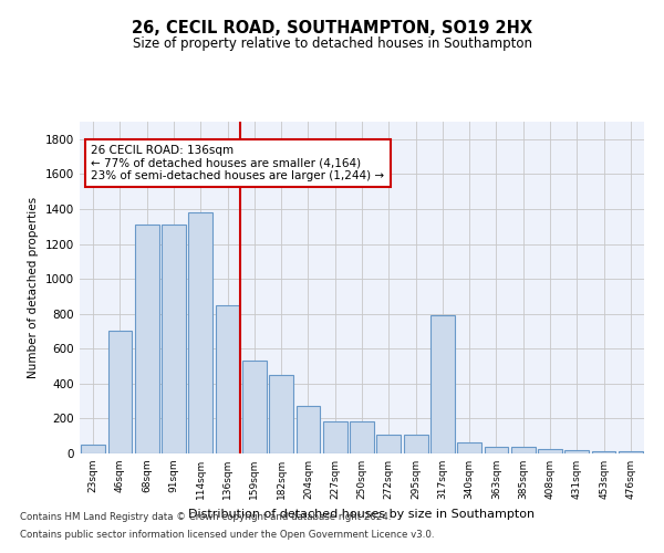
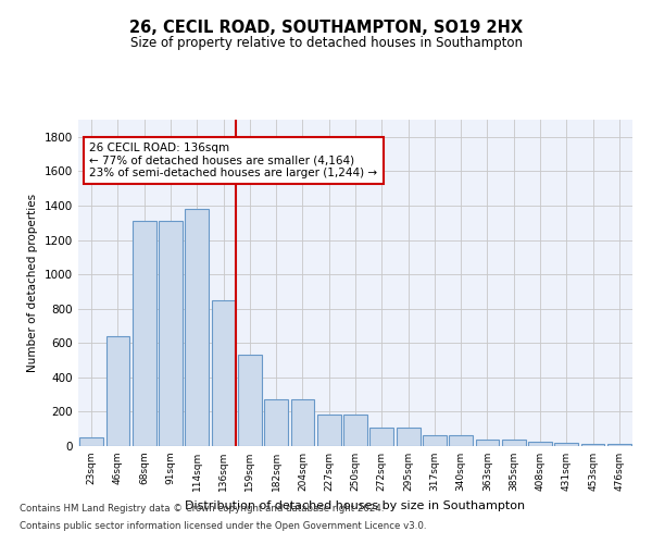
46sqm: 700 -> 640
182sqm: 450 -> 280
317sqm: 790 -> 60
